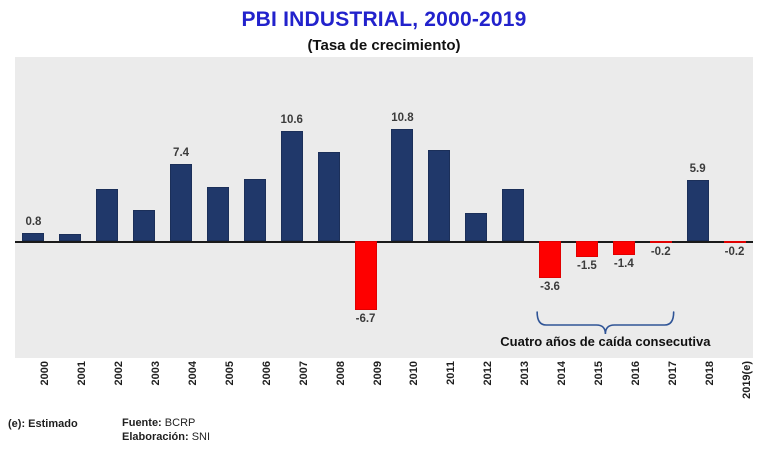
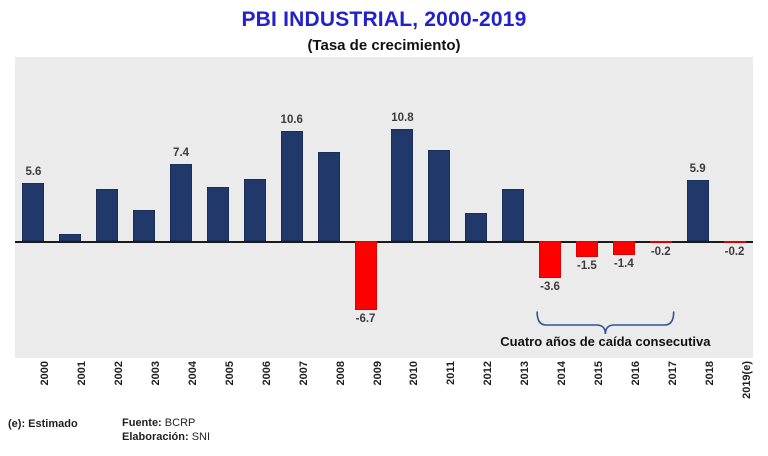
2000: 0.8 -> 5.6
